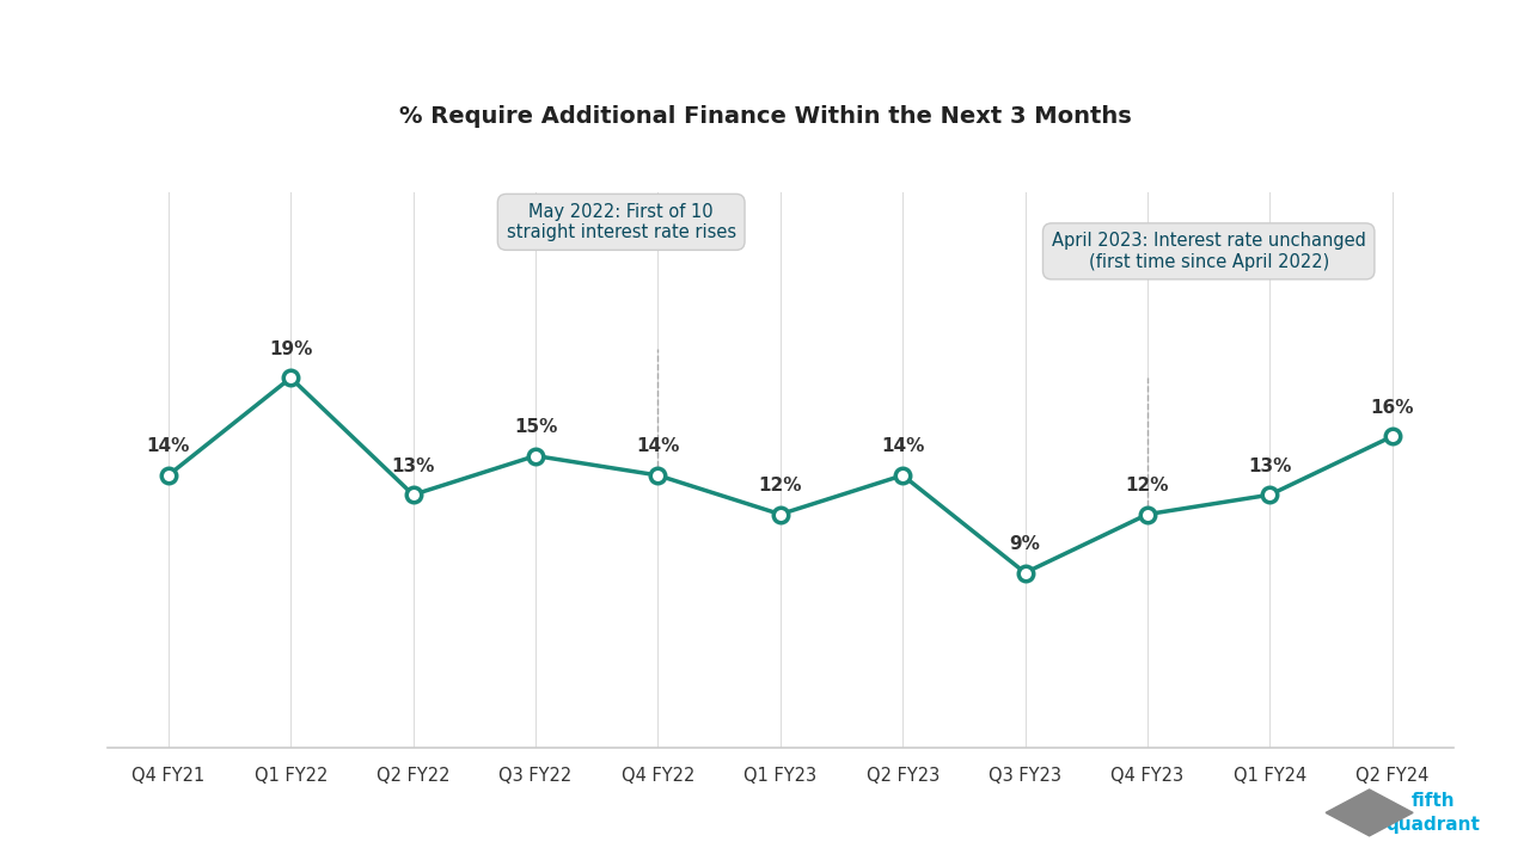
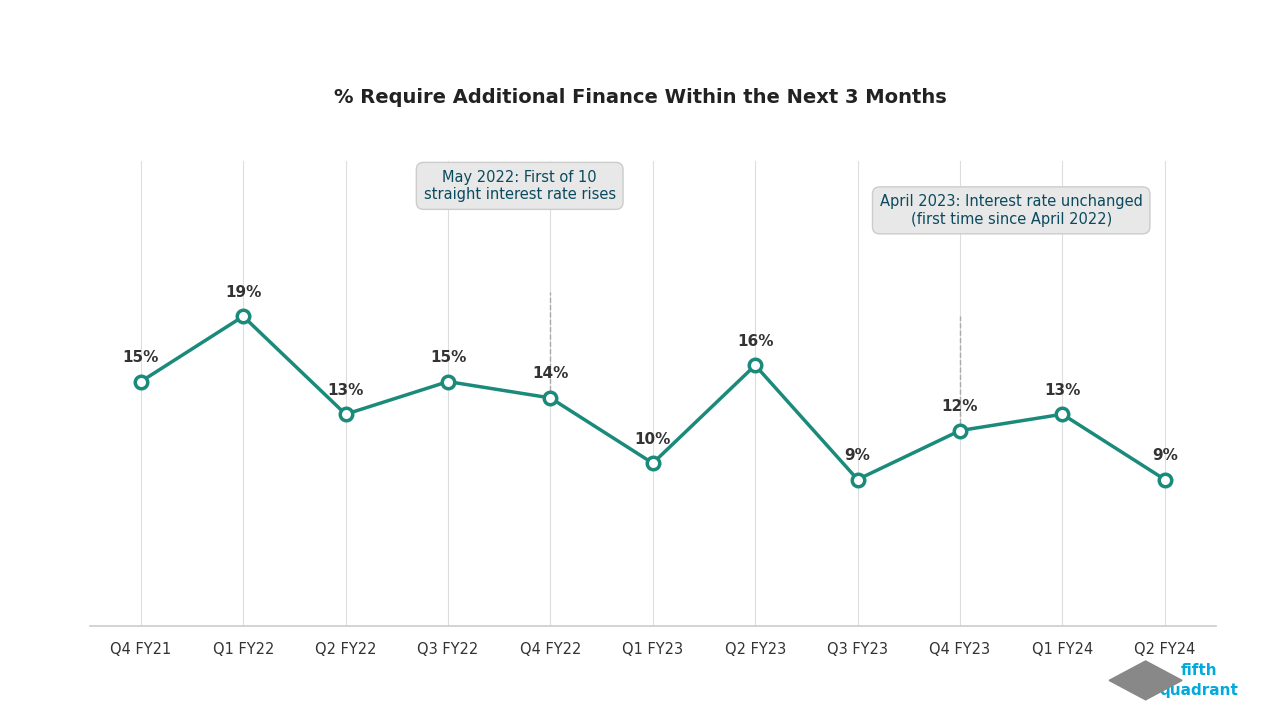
Q4 FY21: 14% -> 15%
Q1 FY23: 12% -> 10%
Q2 FY23: 14% -> 16%
Q2 FY24: 16% -> 9%
